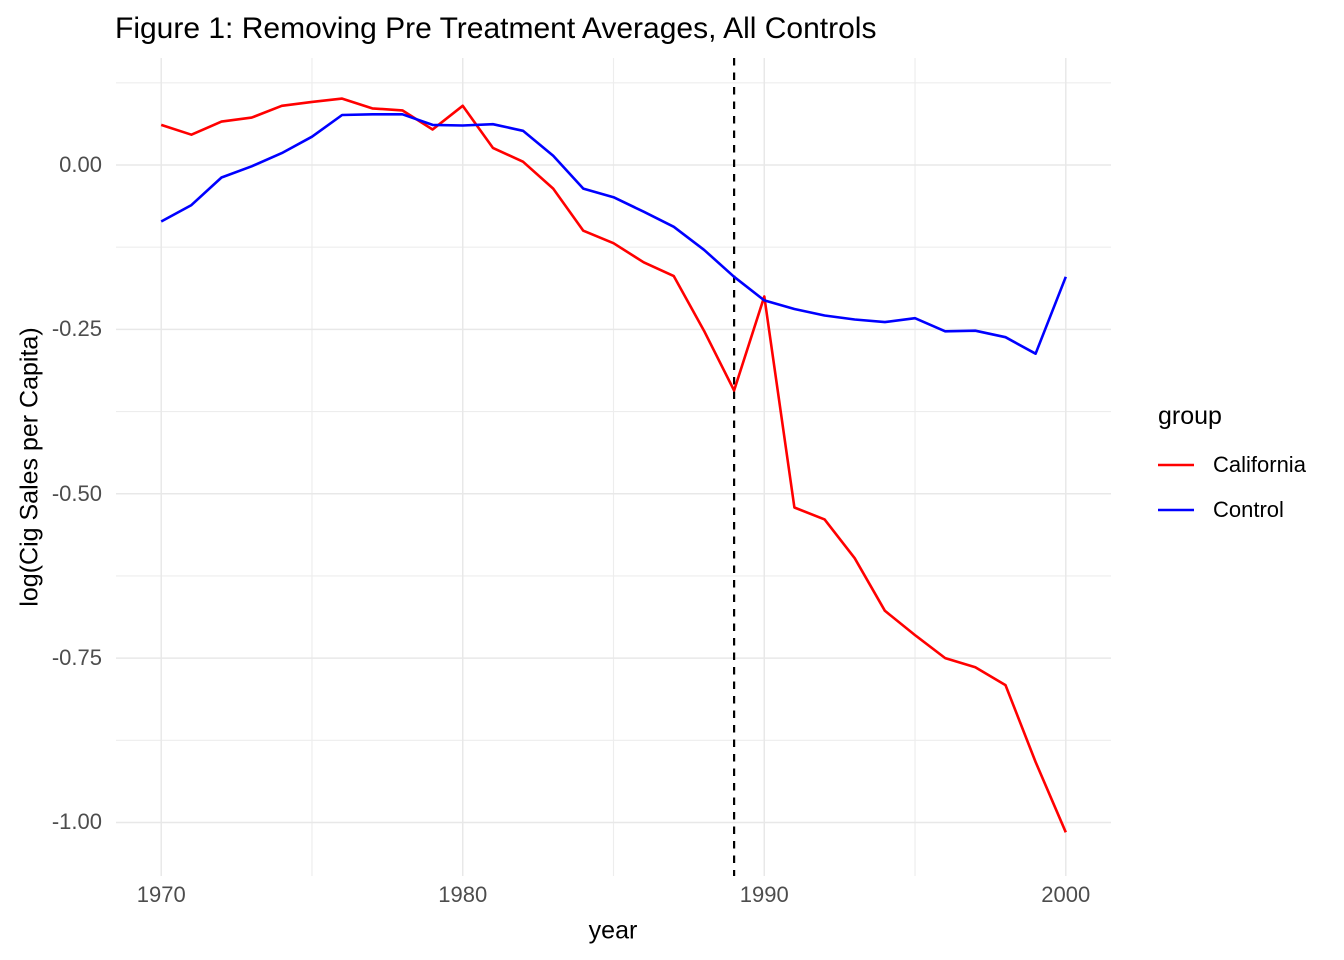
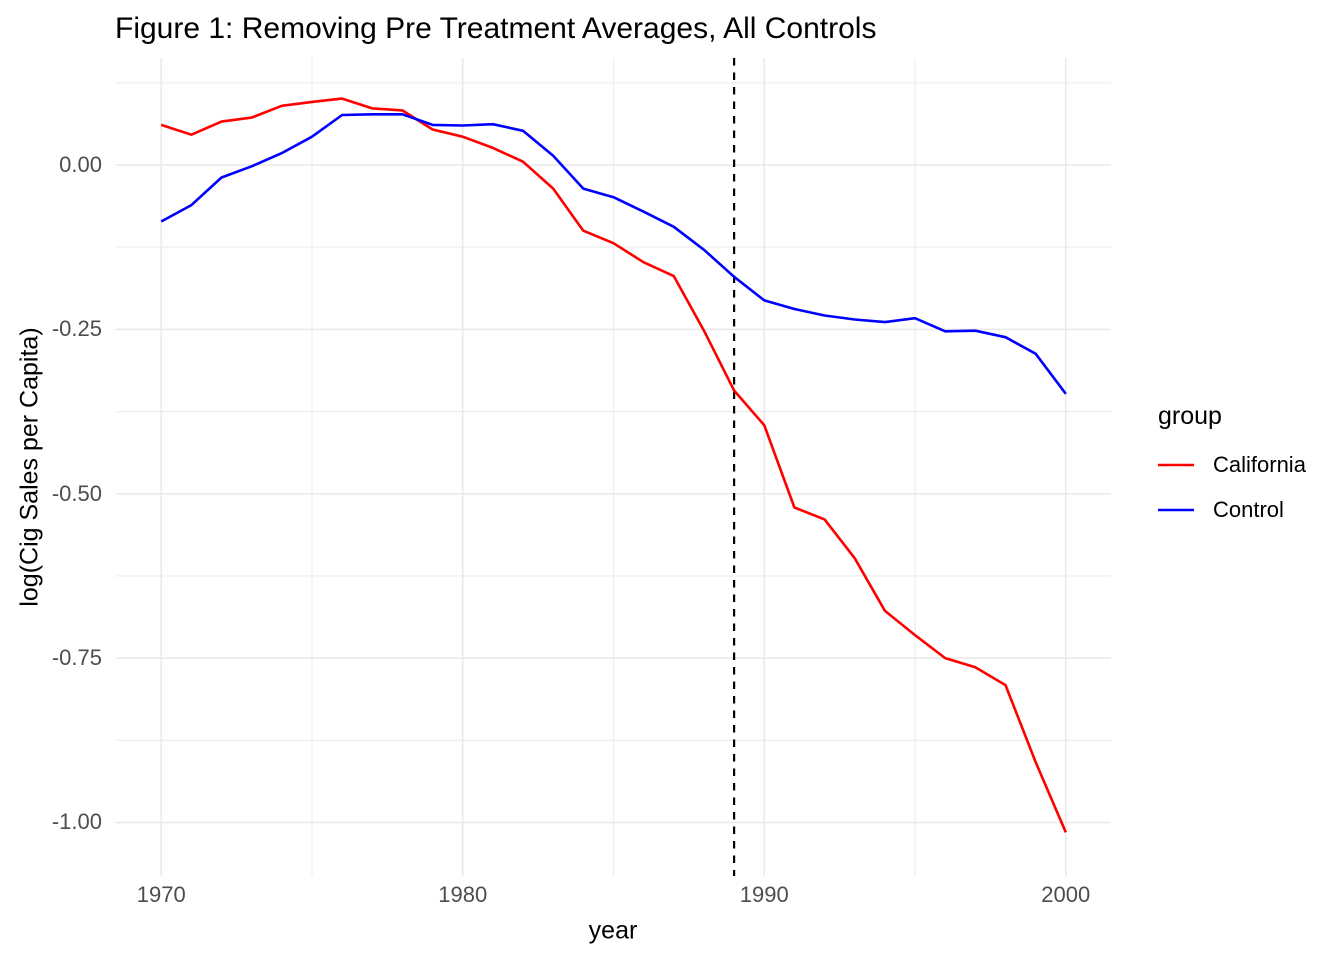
California/1980: 0.09 -> 0.04
California/1990: -0.20 -> -0.40
Control/2000: -0.17 -> -0.35
